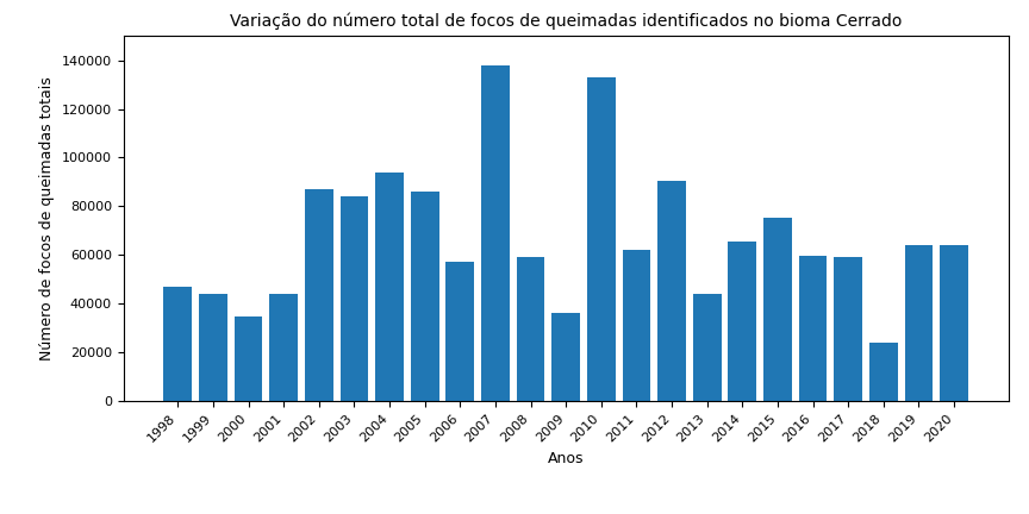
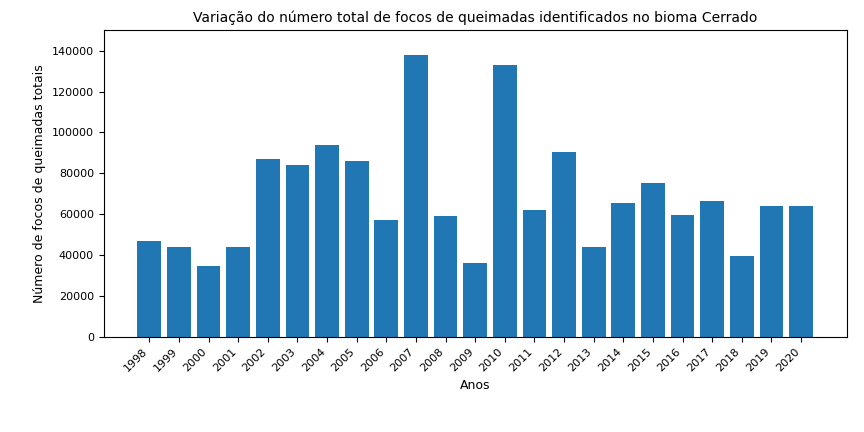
2017: 59000 -> 66500
2018: 24000 -> 39500
